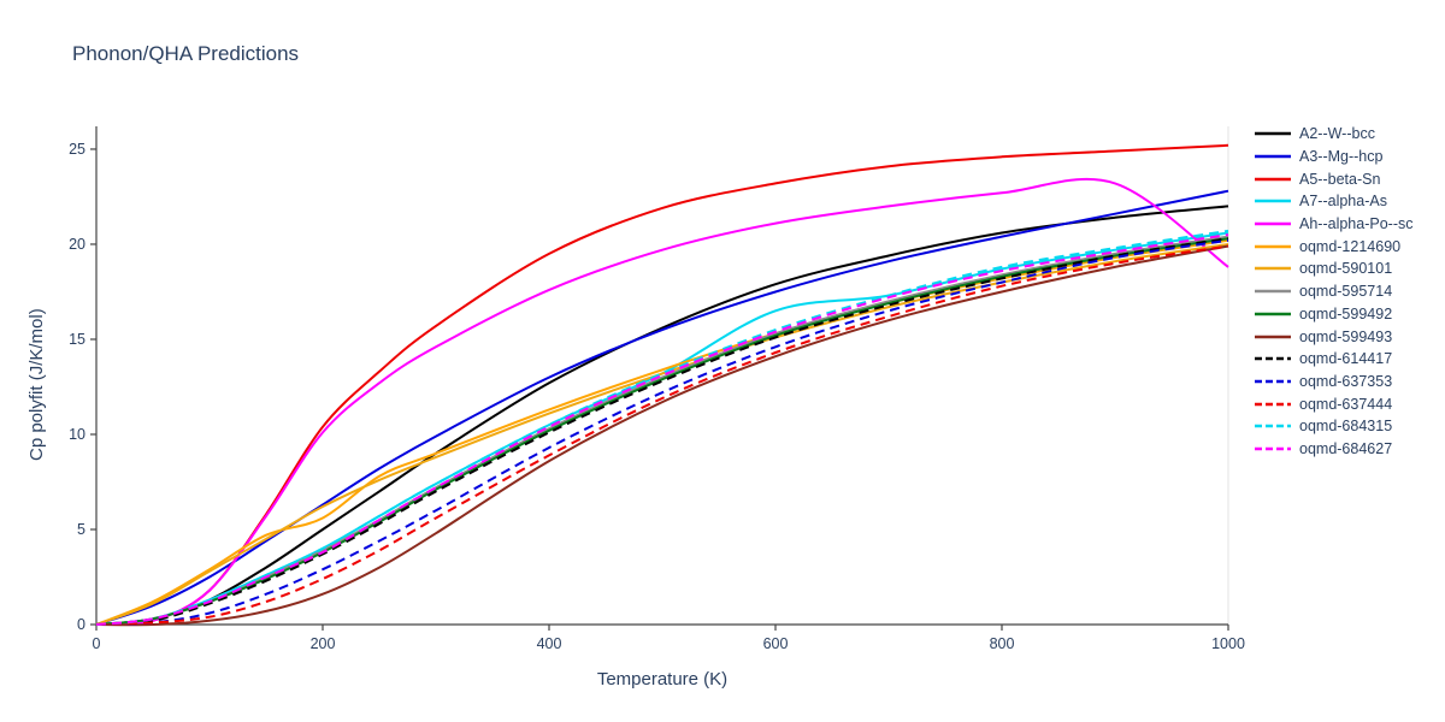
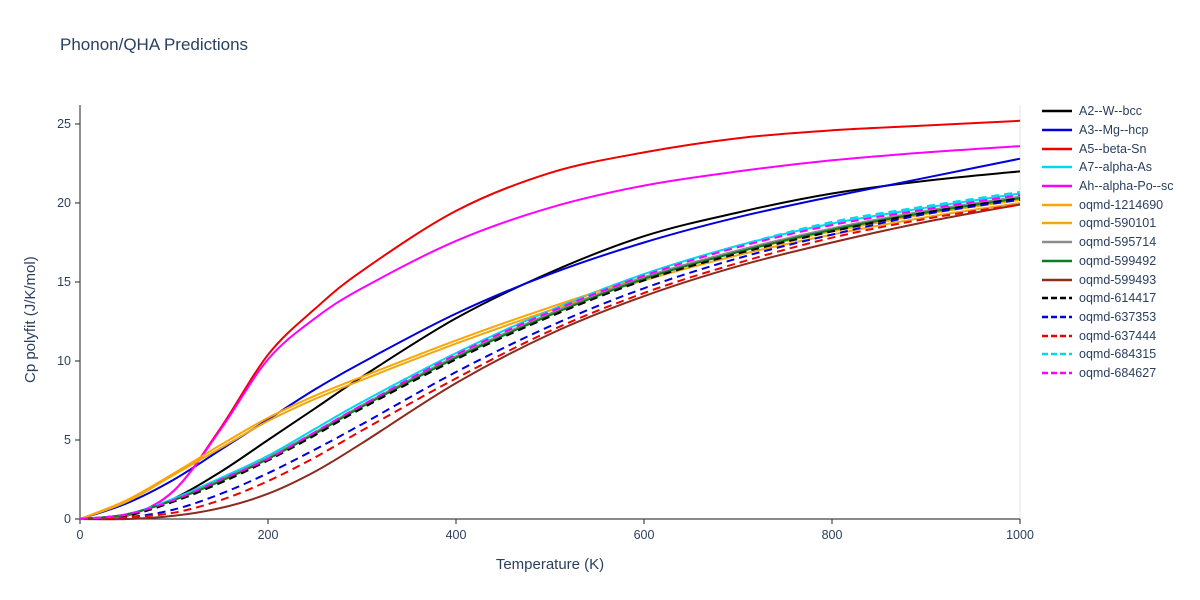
oqmd-1214690/200: 5.6 -> 6.4
A7--alpha-As/600: 16.5 -> 15.5
Ah--alpha-Po--sc/1000: 18.8 -> 23.6
